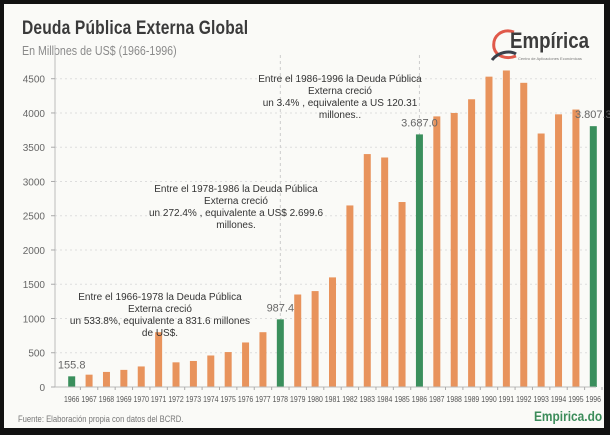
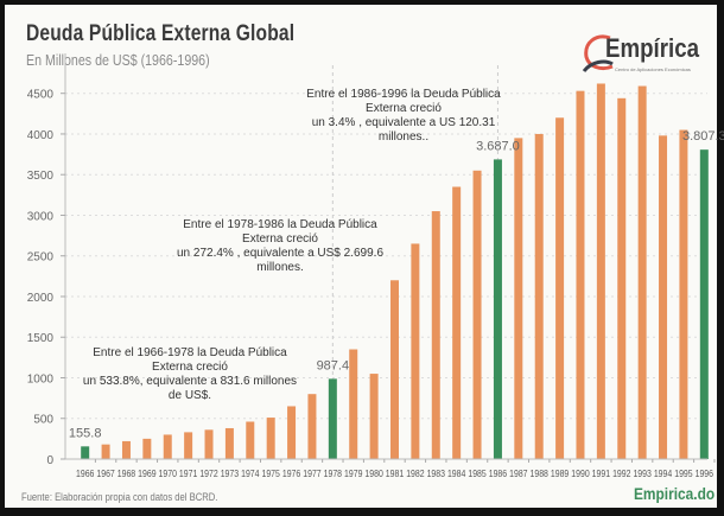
1971: 800 -> 300
1980: 1400 -> 1000
1981: 1600 -> 2200
1983: 3400 -> 3000
1985: 2700 -> 3600
1993: 3700 -> 4600
